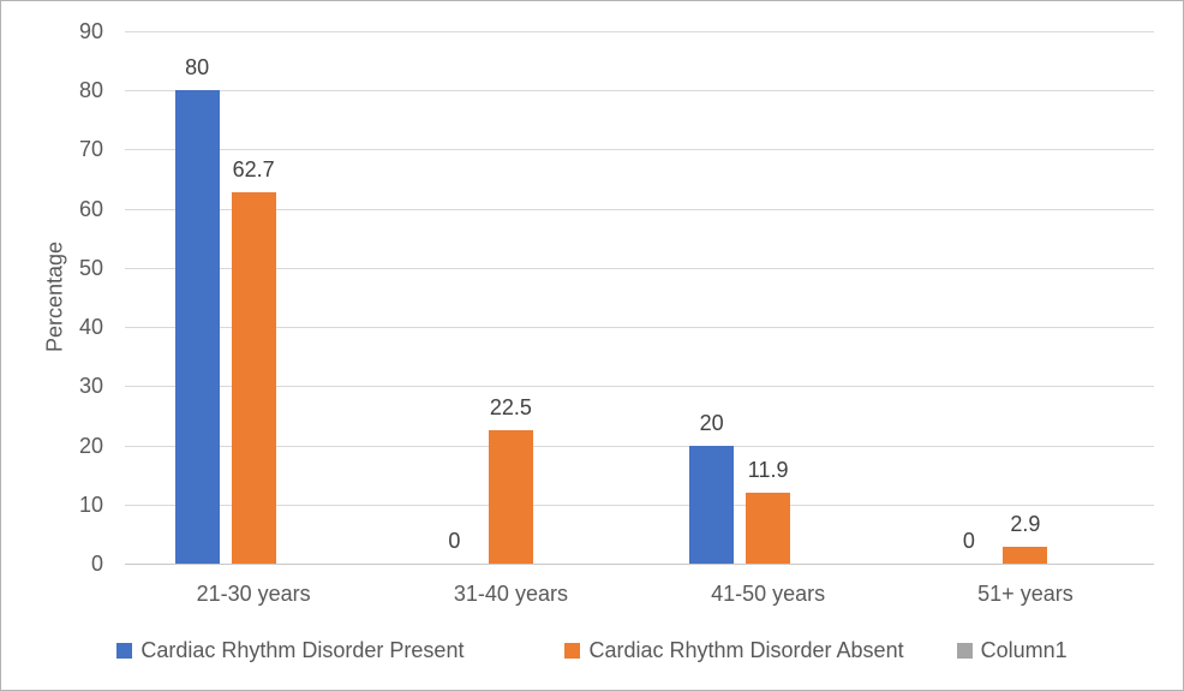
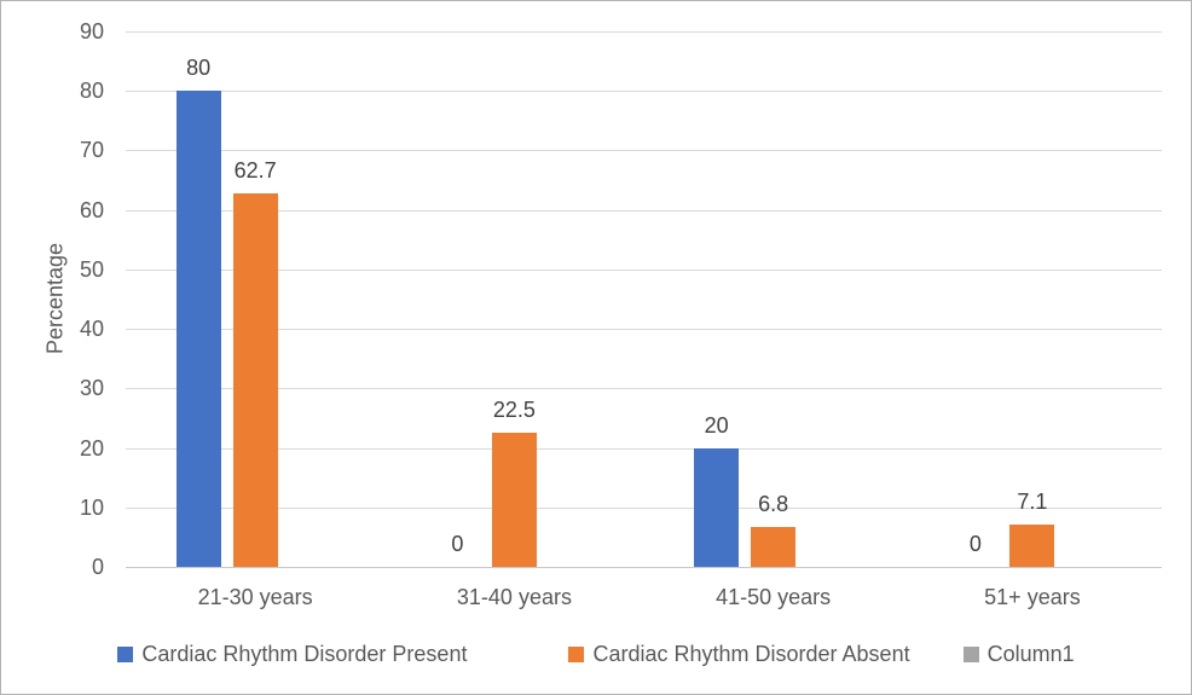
Cardiac Rhythm Disorder Absent/41-50 years: 11.9 -> 6.8
Cardiac Rhythm Disorder Absent/51+ years: 2.9 -> 7.1
